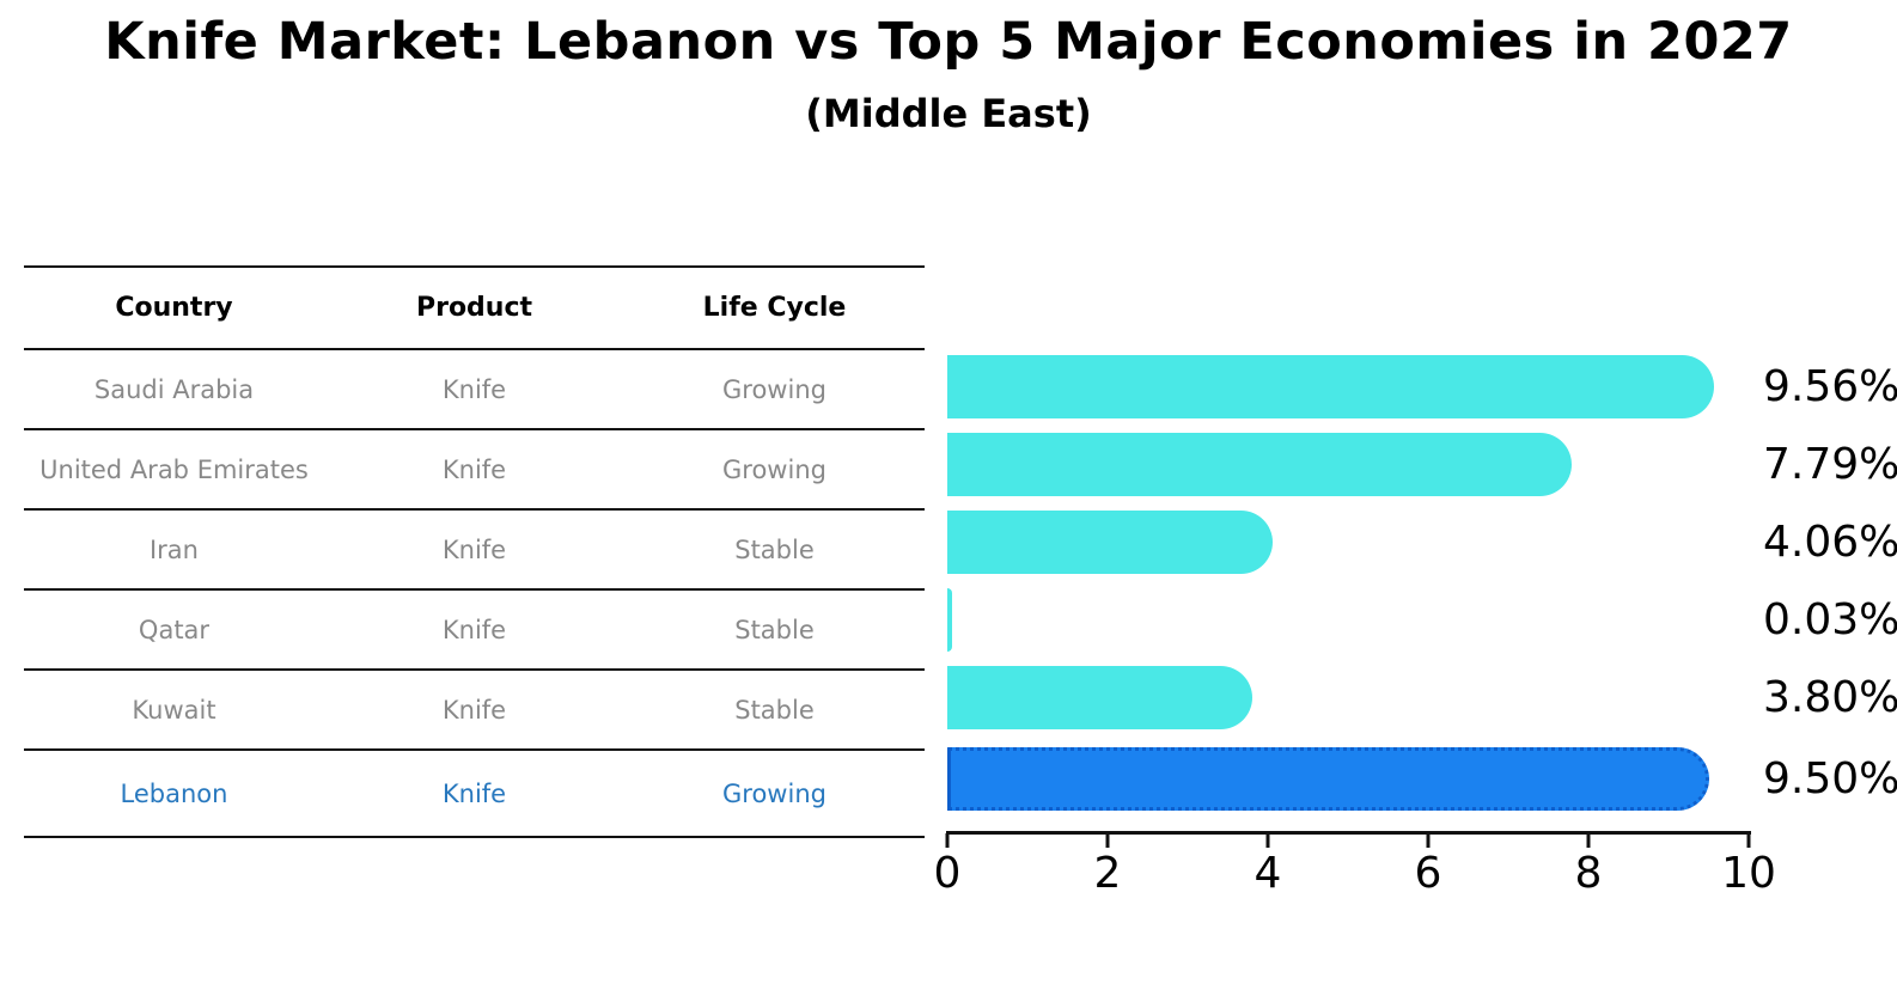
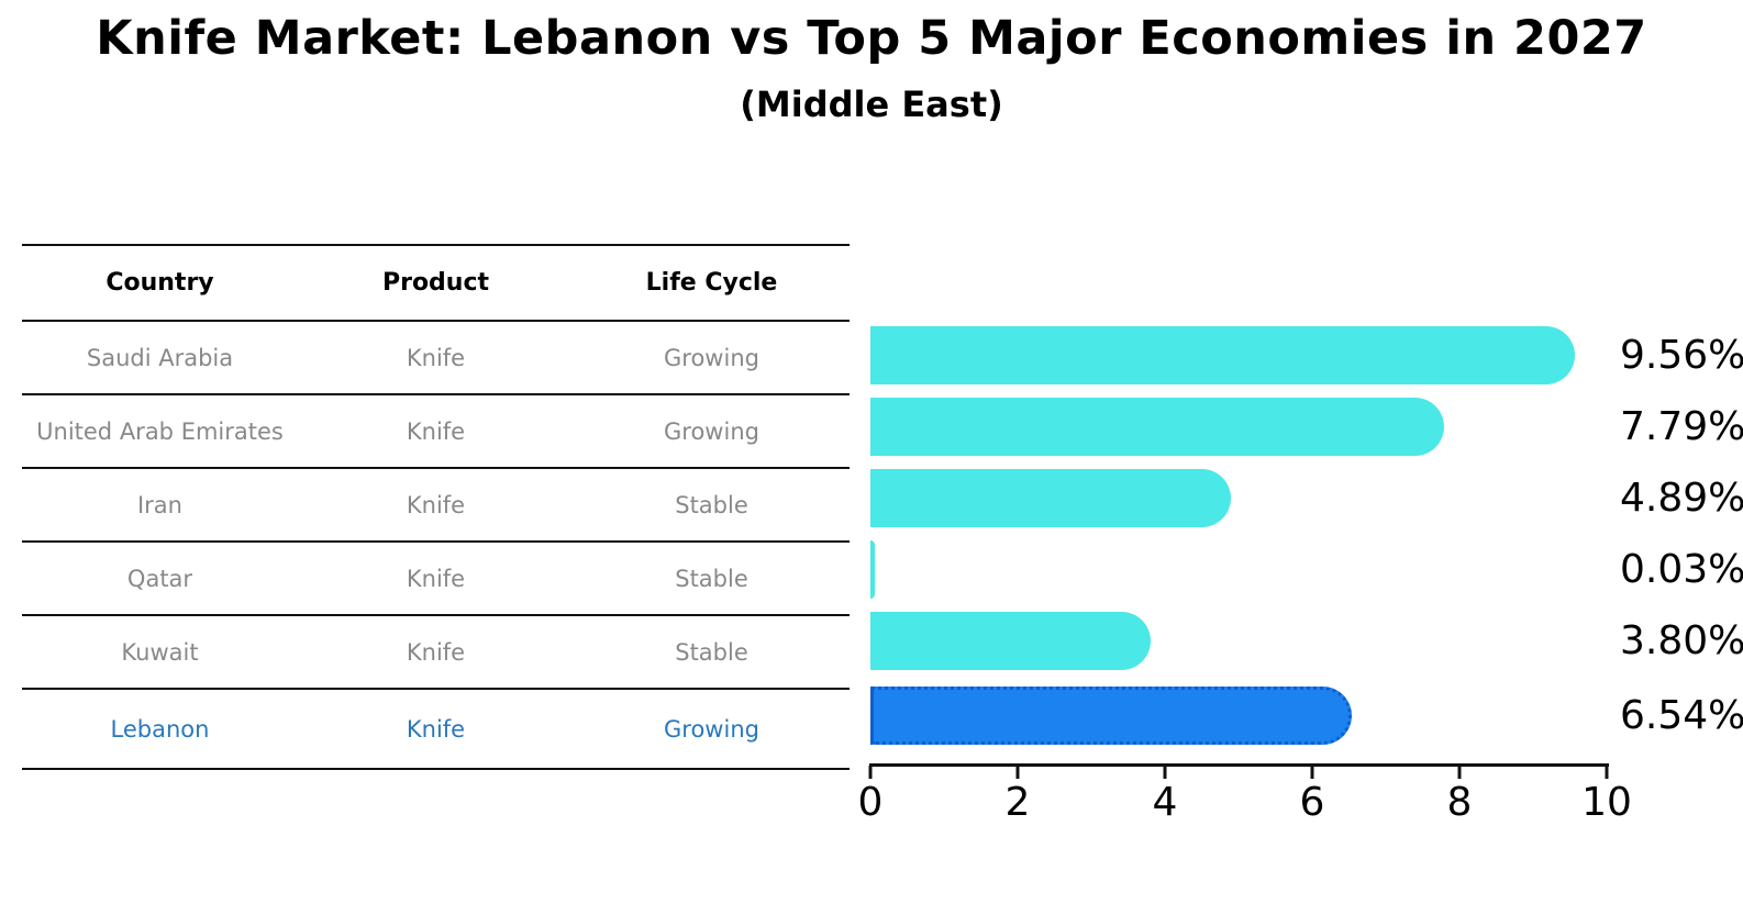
Iran: 4.06% -> 4.89%
Lebanon: 9.50% -> 6.54%
